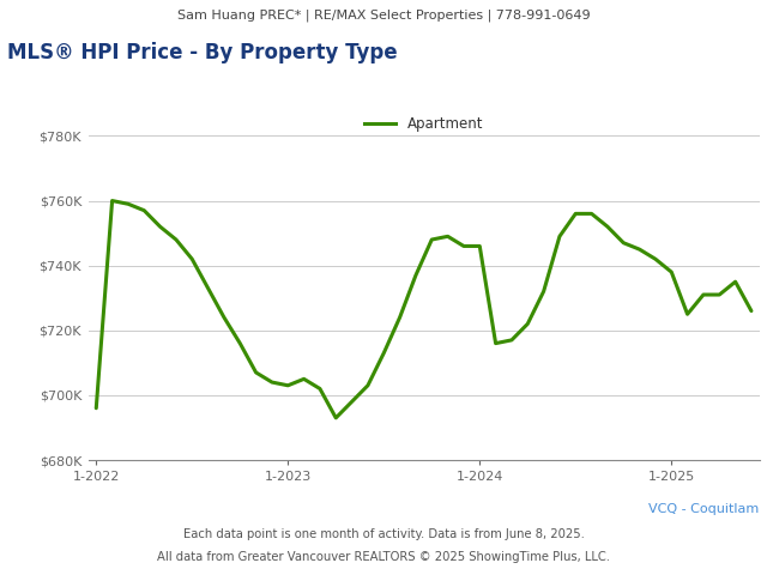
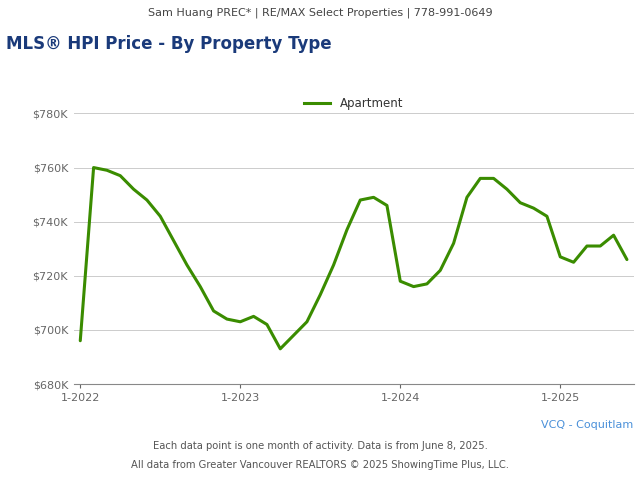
1-2024: $746K -> $718K
1-2025: $738K -> $727K
